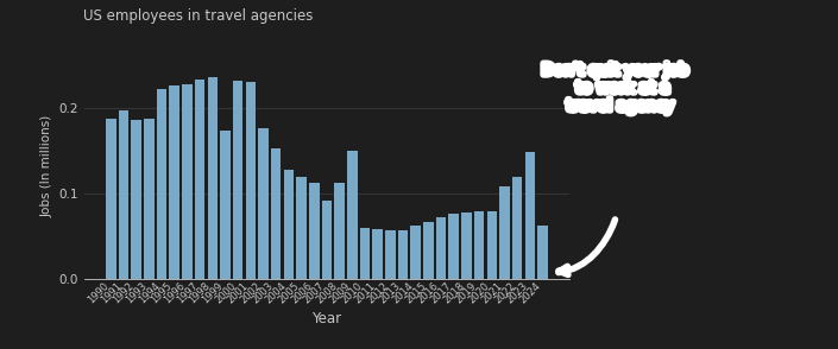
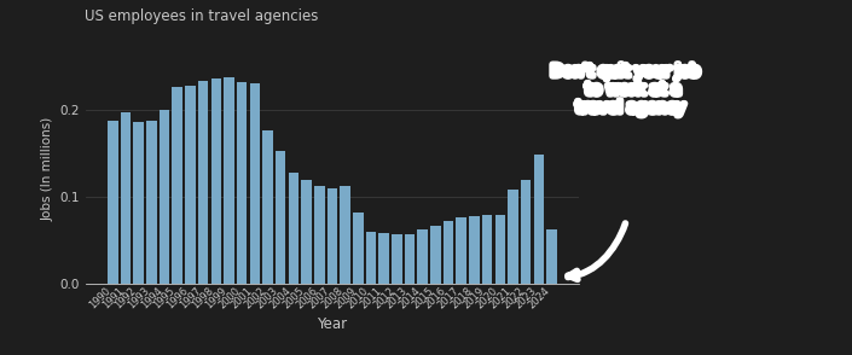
1994: 0.222 -> 0.200
1999: 0.174 -> 0.238
2007: 0.092 -> 0.110
2009: 0.150 -> 0.082
